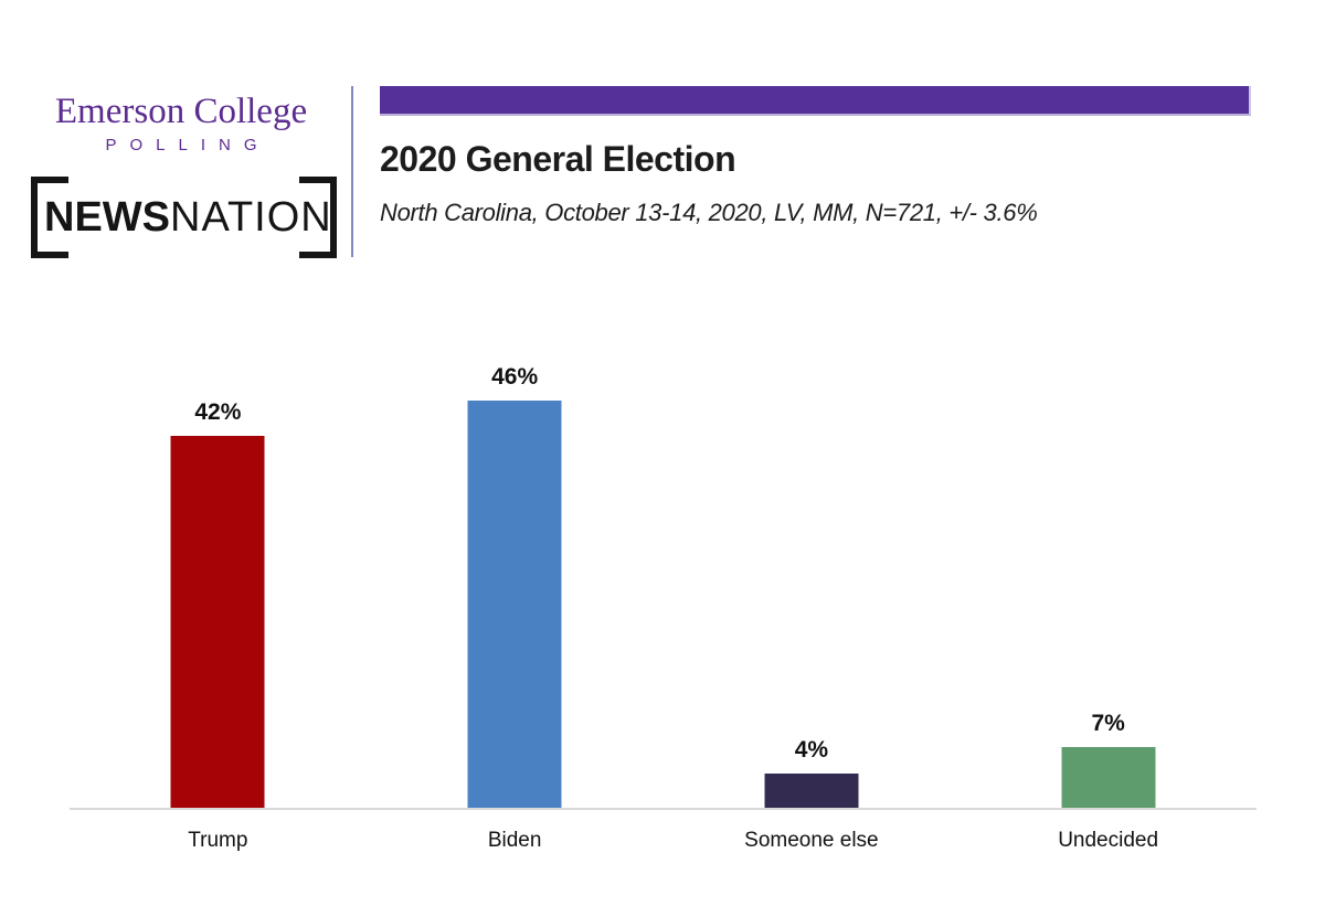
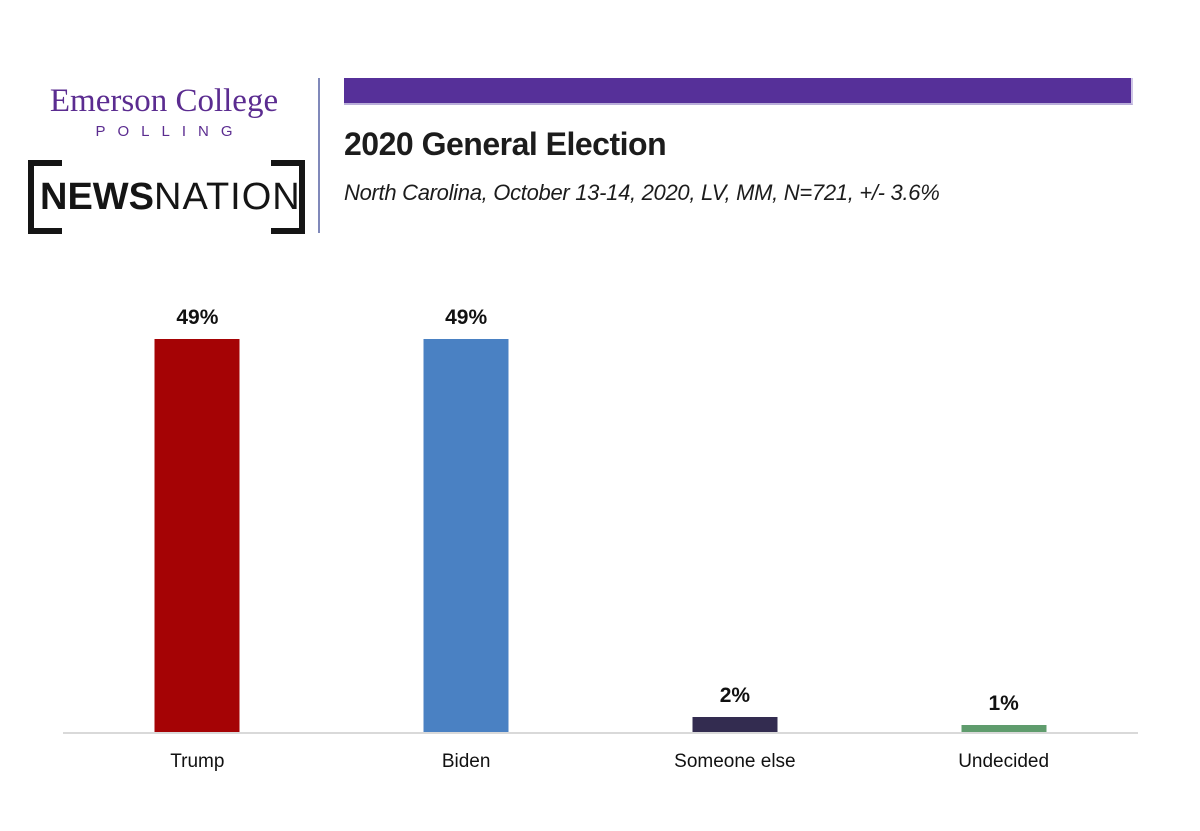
Trump: 42% -> 49%
Biden: 46% -> 49%
Someone else: 4% -> 2%
Undecided: 7% -> 1%
